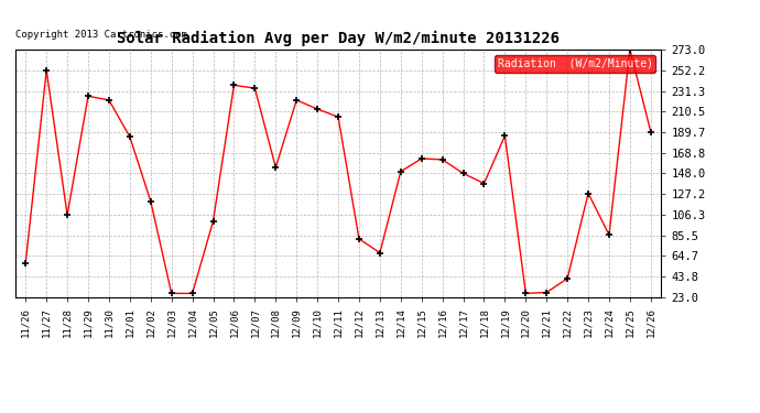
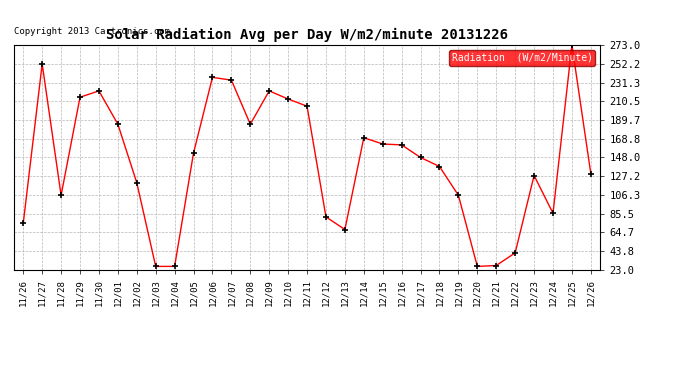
11/26: 58 -> 75
11/29: 226 -> 215
12/05: 100 -> 153
12/08: 154 -> 185
12/14: 150 -> 170
12/19: 186 -> 106
12/26: 190 -> 130
